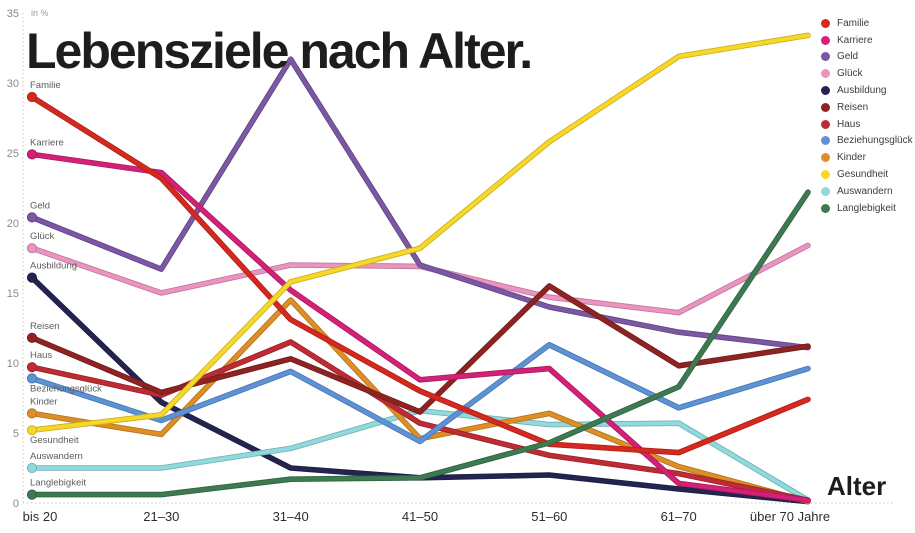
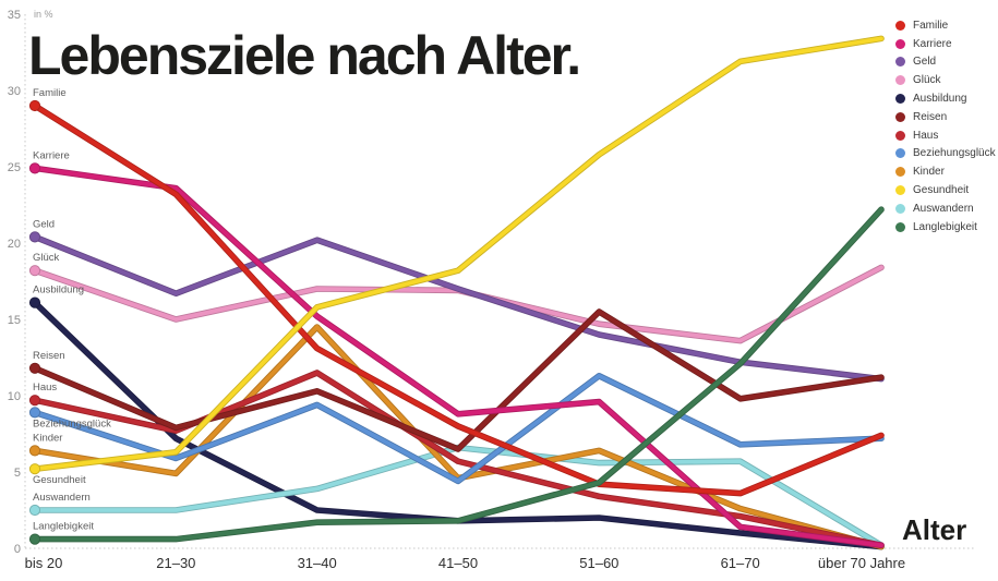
Geld/31–40: 31.7 -> 20.2
Langlebigkeit/61–70: 8.3 -> 12.1
Beziehungsglück/über 70 Jahre: 9.6 -> 7.2
